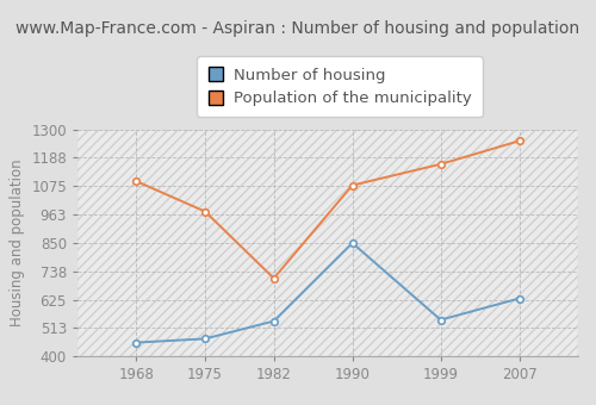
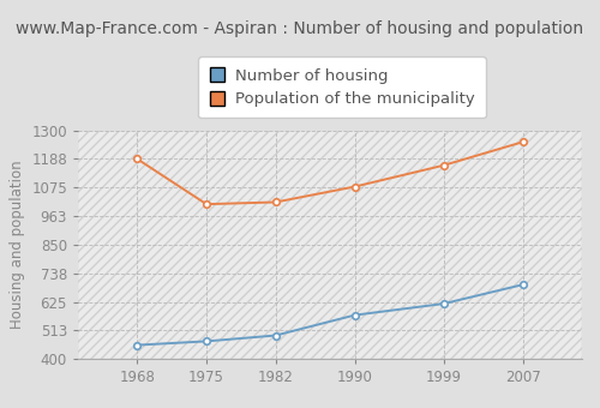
Population of the municipality/1968: 1095 -> 1188
Population of the municipality/1975: 975 -> 1010
Number of housing/1982: 540 -> 493
Population of the municipality/1982: 710 -> 1018
Number of housing/1990: 850 -> 573
Number of housing/1999: 545 -> 618
Number of housing/2007: 630 -> 693
